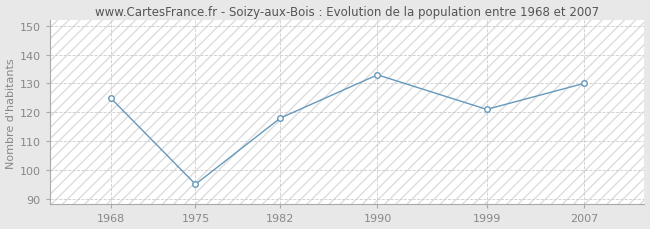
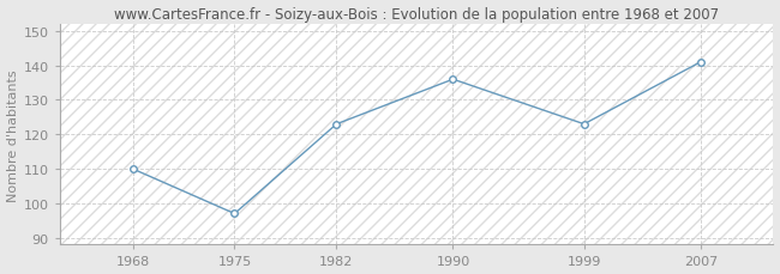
1968: 125 -> 110
1975: 95 -> 97
1982: 118 -> 123
1990: 133 -> 136
1999: 121 -> 123
2007: 130 -> 141
